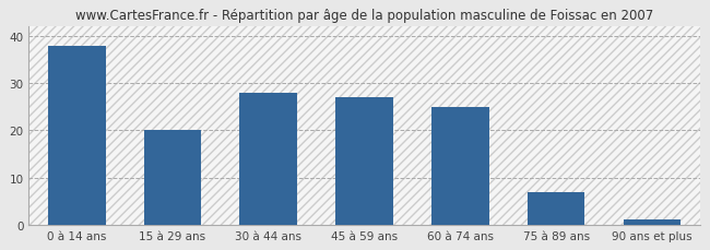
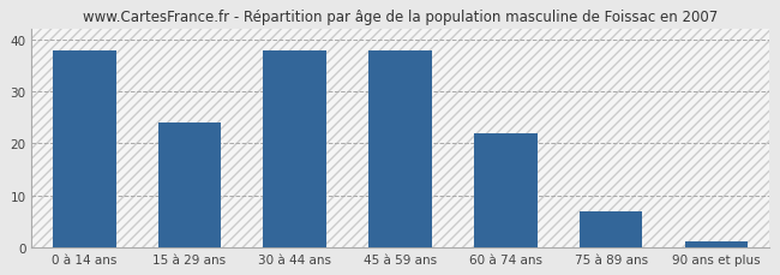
15 à 29 ans: 20 -> 24
30 à 44 ans: 28 -> 38
45 à 59 ans: 27 -> 38
60 à 74 ans: 25 -> 22
